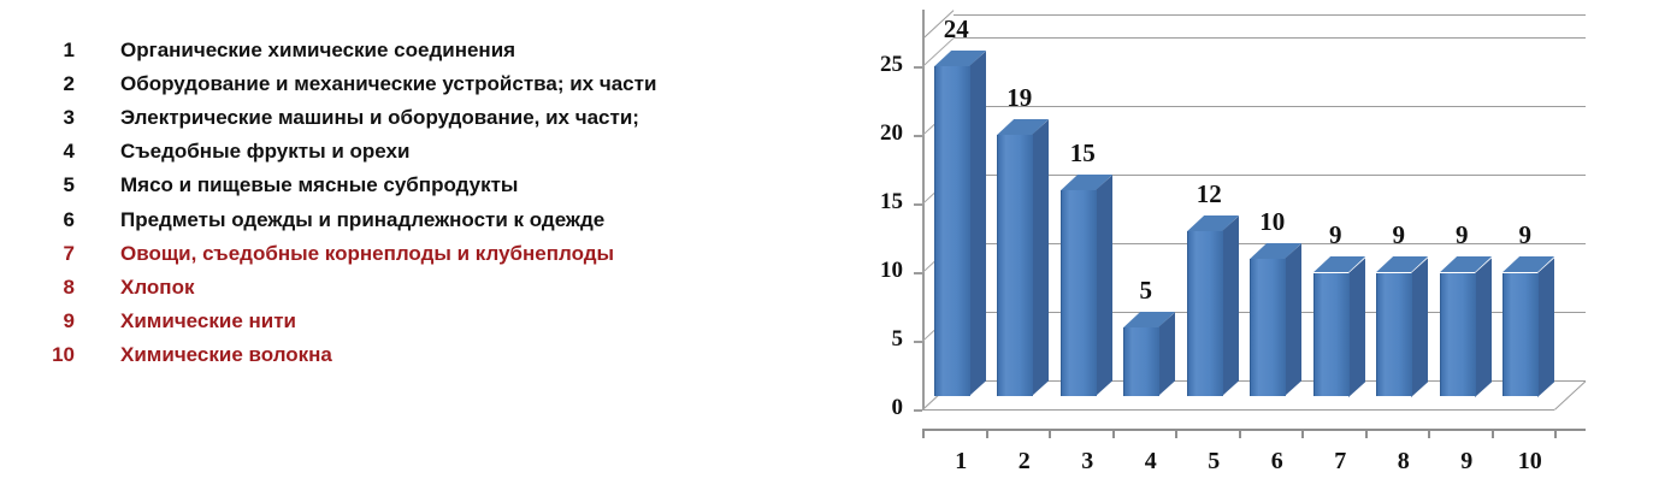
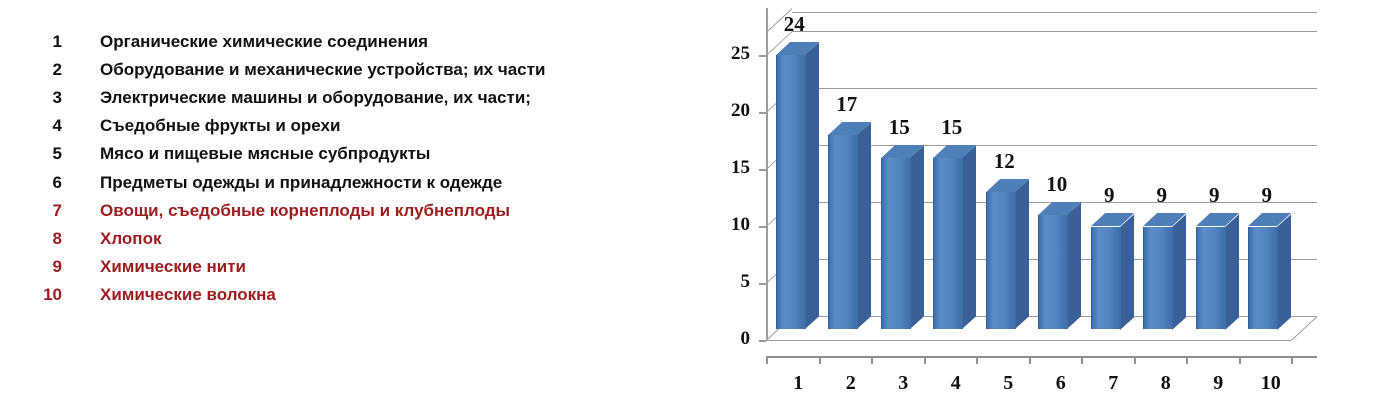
2: 19 -> 17
4: 5 -> 15
